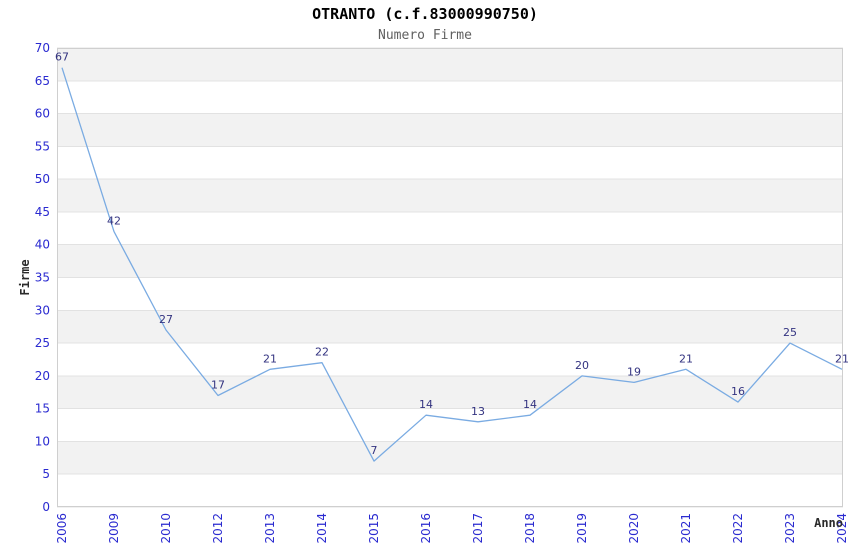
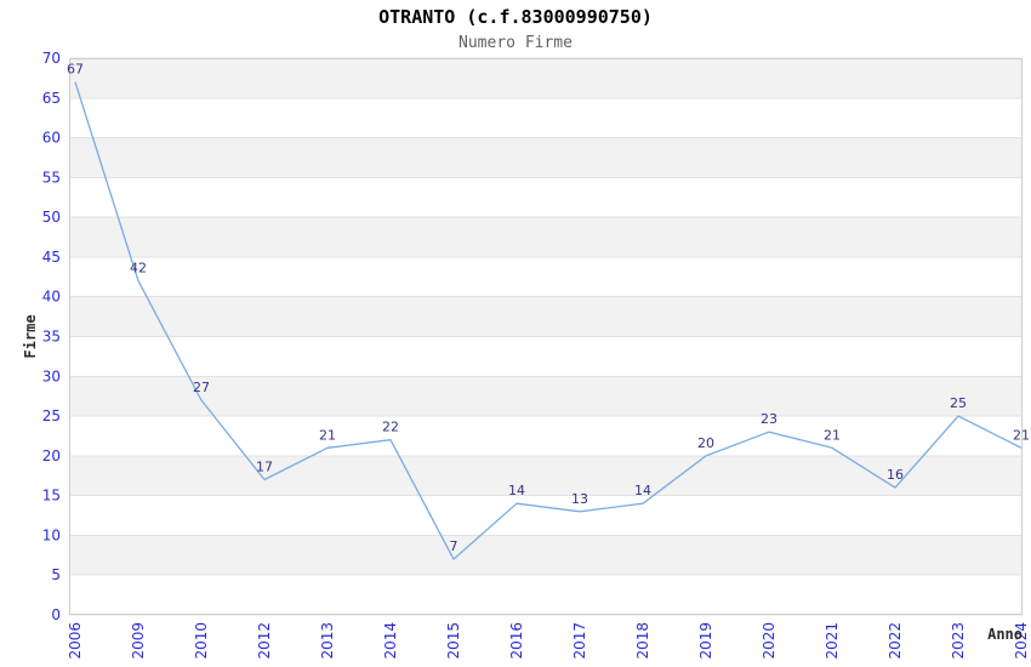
2020: 19 -> 23
